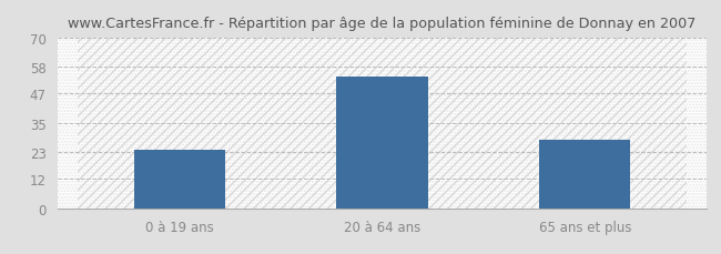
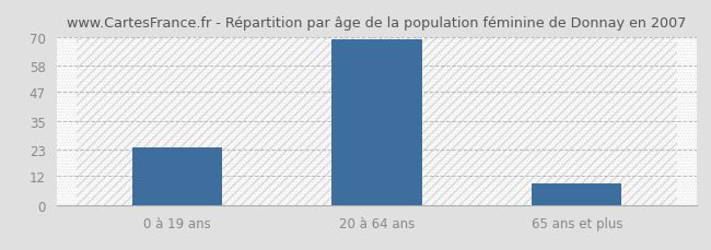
20 à 64 ans: 54 -> 69
65 ans et plus: 28 -> 9
